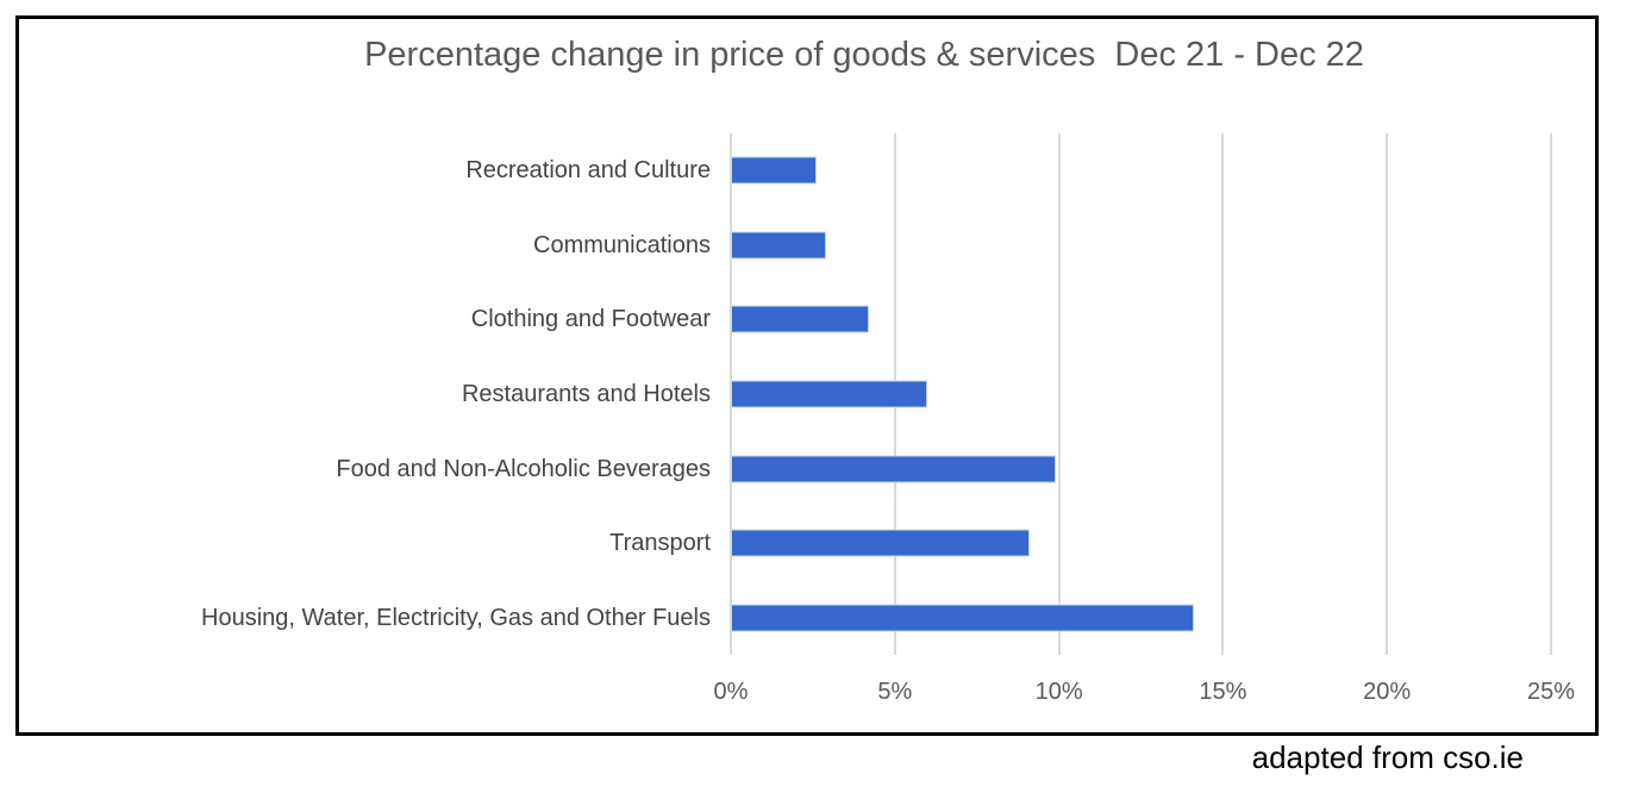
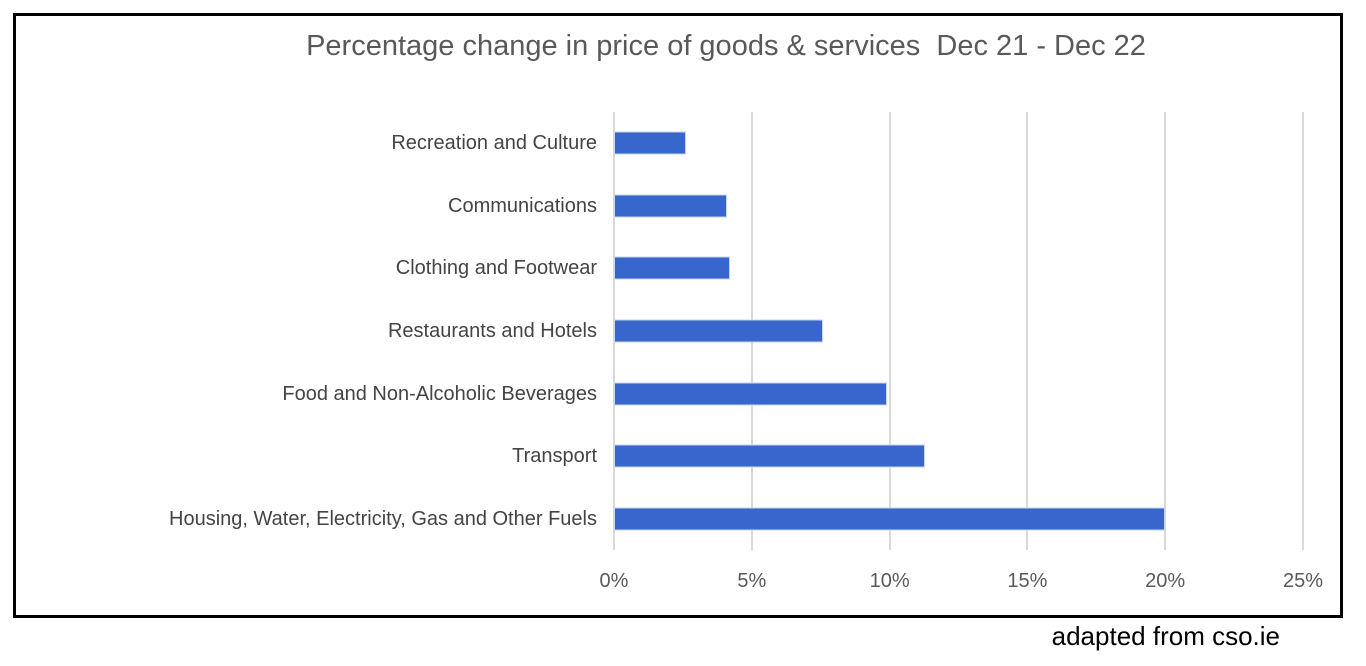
Communications: 2.9% -> 4.1%
Restaurants and Hotels: 6.0% -> 7.6%
Transport: 9.1% -> 11.3%
Housing, Water, Electricity, Gas and Other Fuels: 14.1% -> 20.0%
